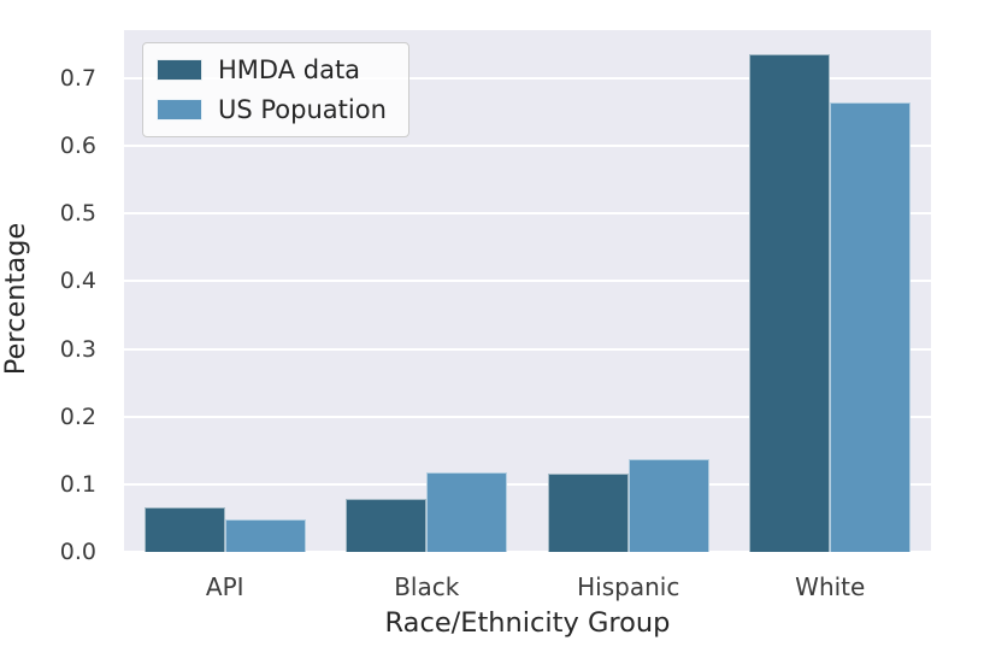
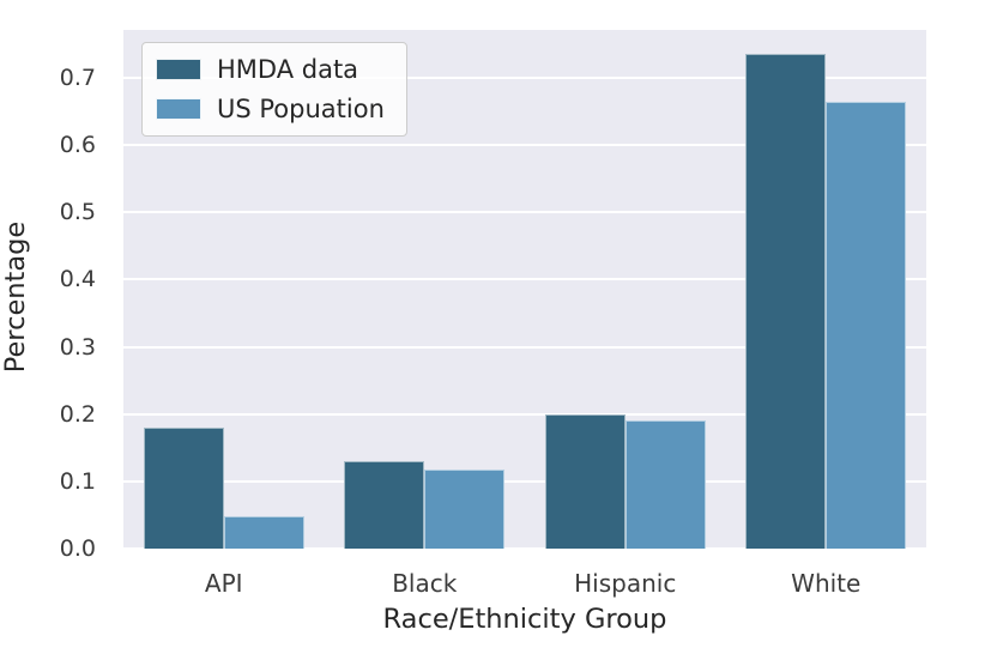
HMDA data/API: 0.07 -> 0.18
HMDA data/Black: 0.08 -> 0.13
HMDA data/Hispanic: 0.12 -> 0.20
US Popuation/Hispanic: 0.14 -> 0.19
